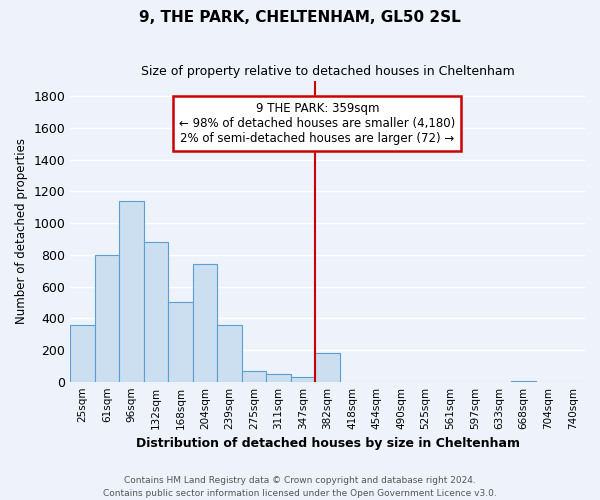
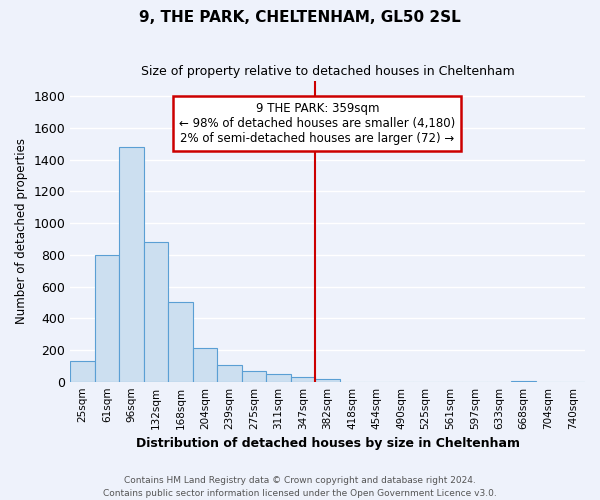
25sqm: 360 -> 130
96sqm: 1140 -> 1480
204sqm: 740 -> 210
239sqm: 360 -> 100
382sqm: 180 -> 20
